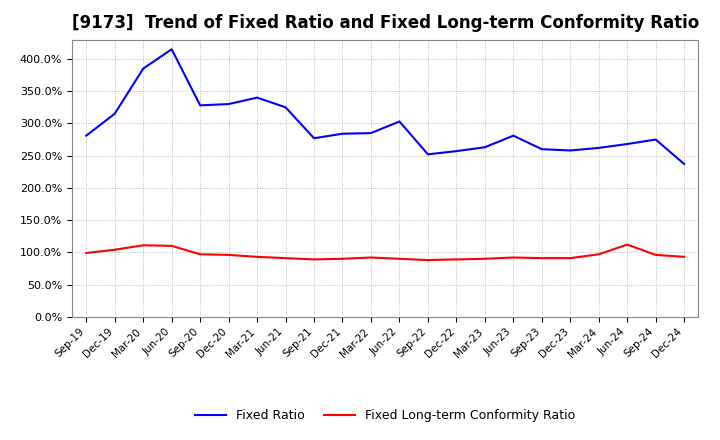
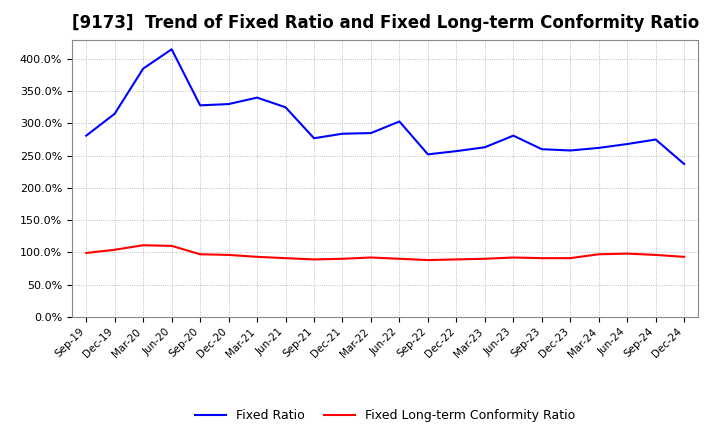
Fixed Long-term Conformity Ratio/Jun-24: 112% -> 98%
